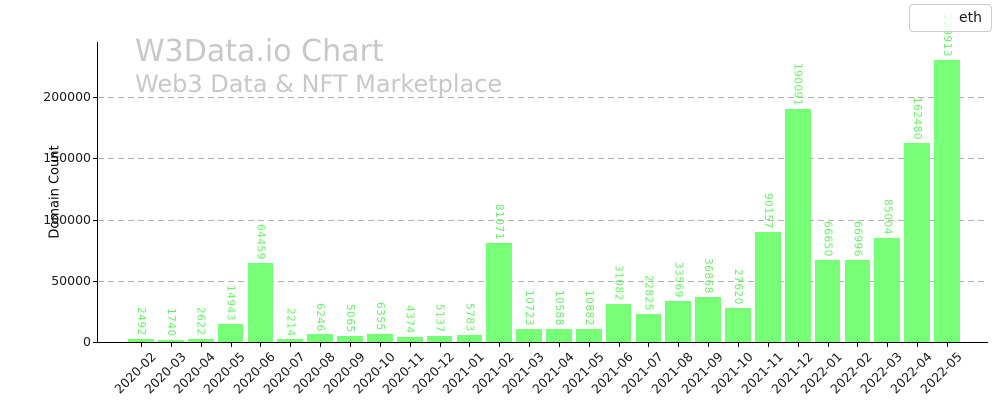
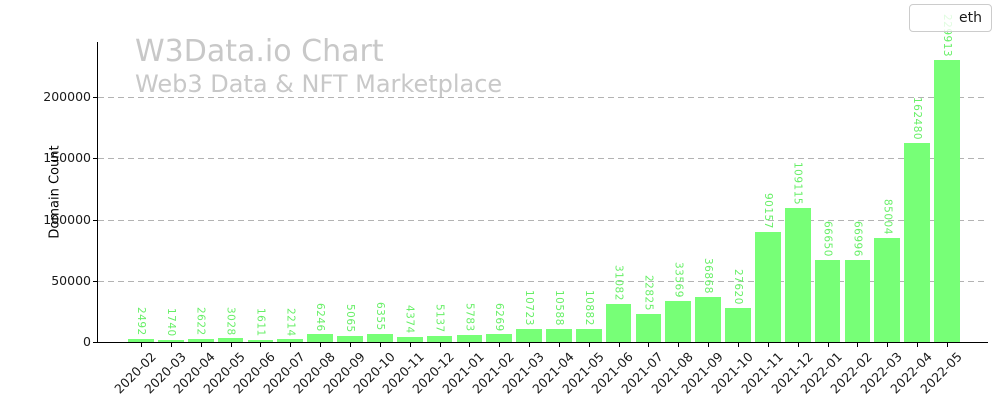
2020-05: 14943 -> 3028
2020-06: 64459 -> 1611
2021-02: 81071 -> 6269
2021-12: 190091 -> 109115
